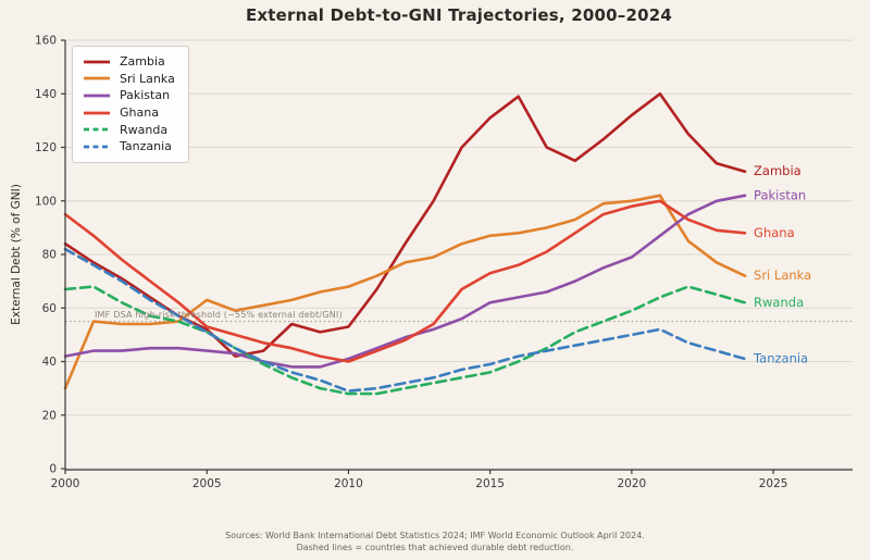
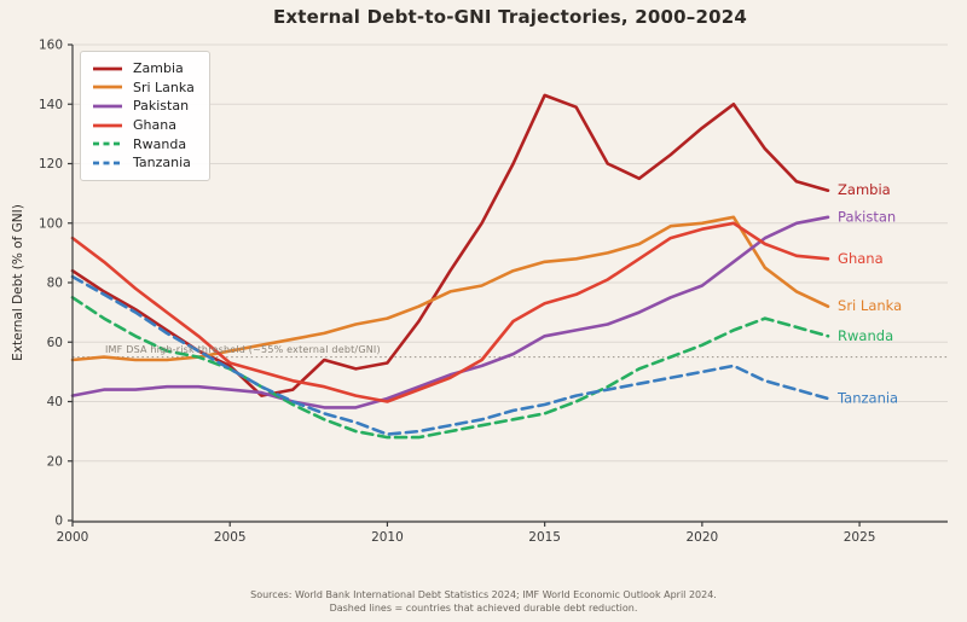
Sri Lanka/2000: 30 -> 54
Rwanda/2000: 67 -> 75
Sri Lanka/2005: 63 -> 57
Zambia/2015: 131 -> 143
